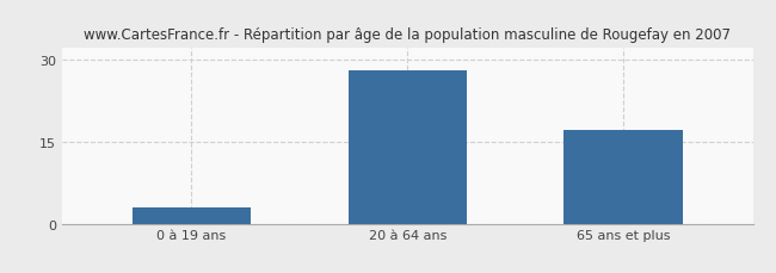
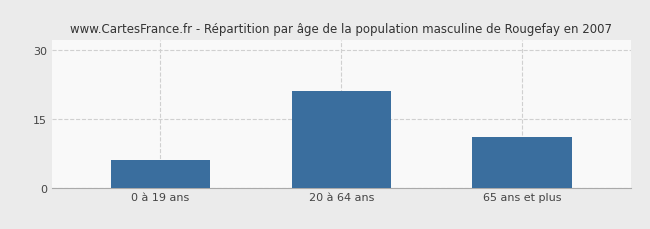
0 à 19 ans: 3 -> 6
20 à 64 ans: 28 -> 21
65 ans et plus: 17 -> 11
